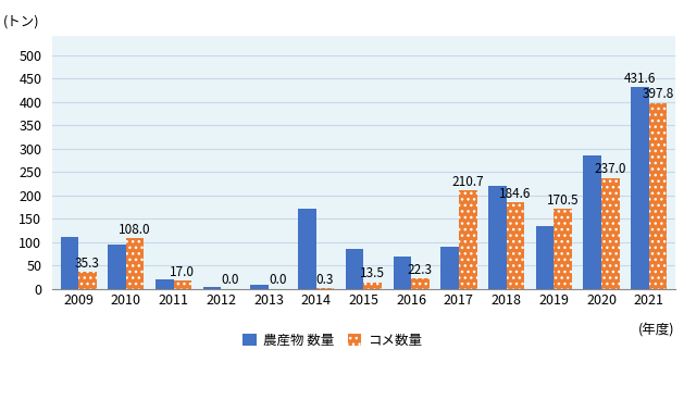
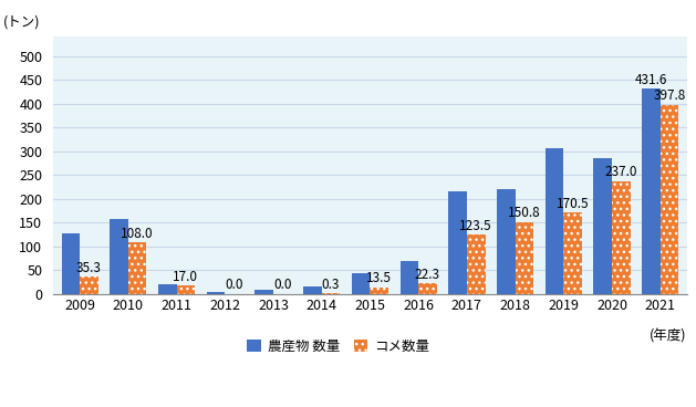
農産物 数量/2009: 110 -> 127
農産物 数量/2010: 95 -> 156
農産物 数量/2014: 170 -> 15
農産物 数量/2015: 85 -> 42
農産物 数量/2017: 90 -> 215
コメ数量/2017: 210.7 -> 123.5
コメ数量/2018: 184.6 -> 150.8
農産物 数量/2019: 135 -> 305
